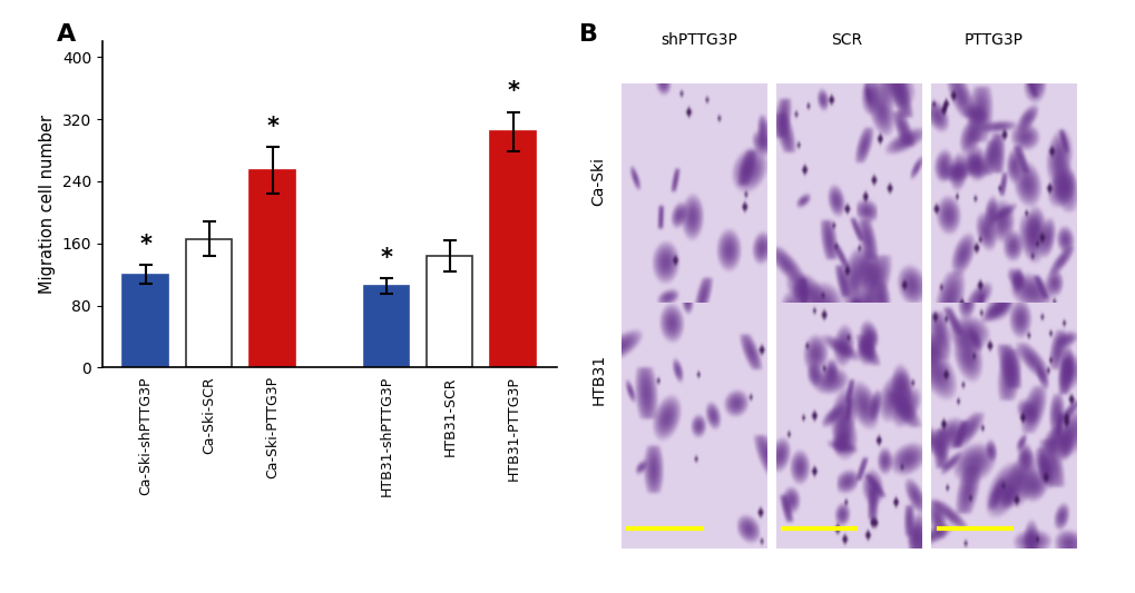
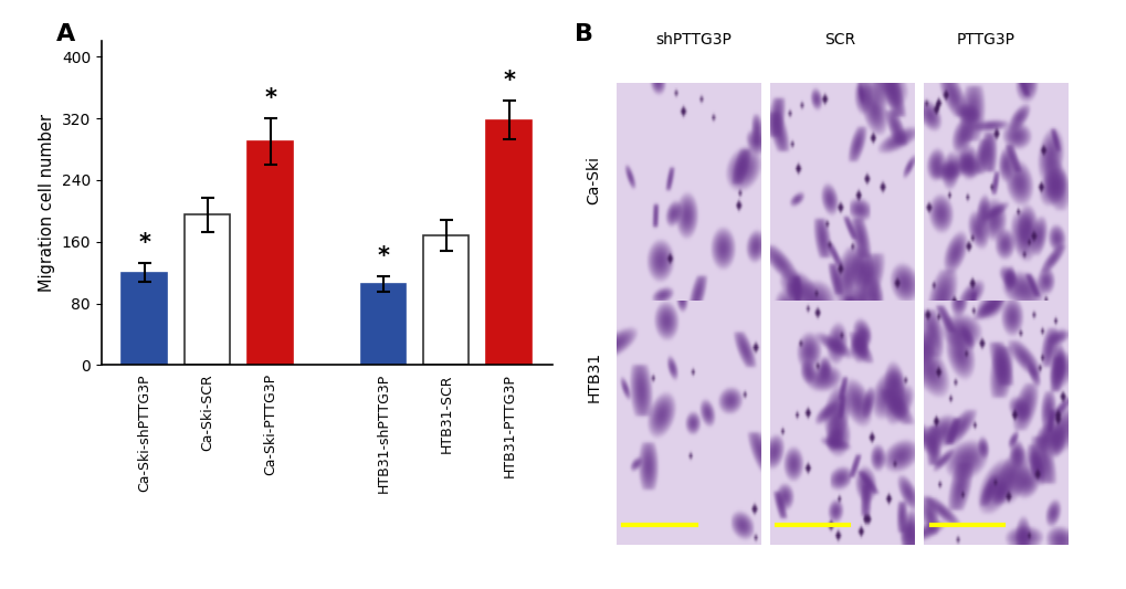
Ca-Ski-SCR: 166 -> 195
Ca-Ski-PTTG3P: 254 -> 290
HTB31-SCR: 144 -> 168
HTB31-PTTG3P: 304 -> 318
